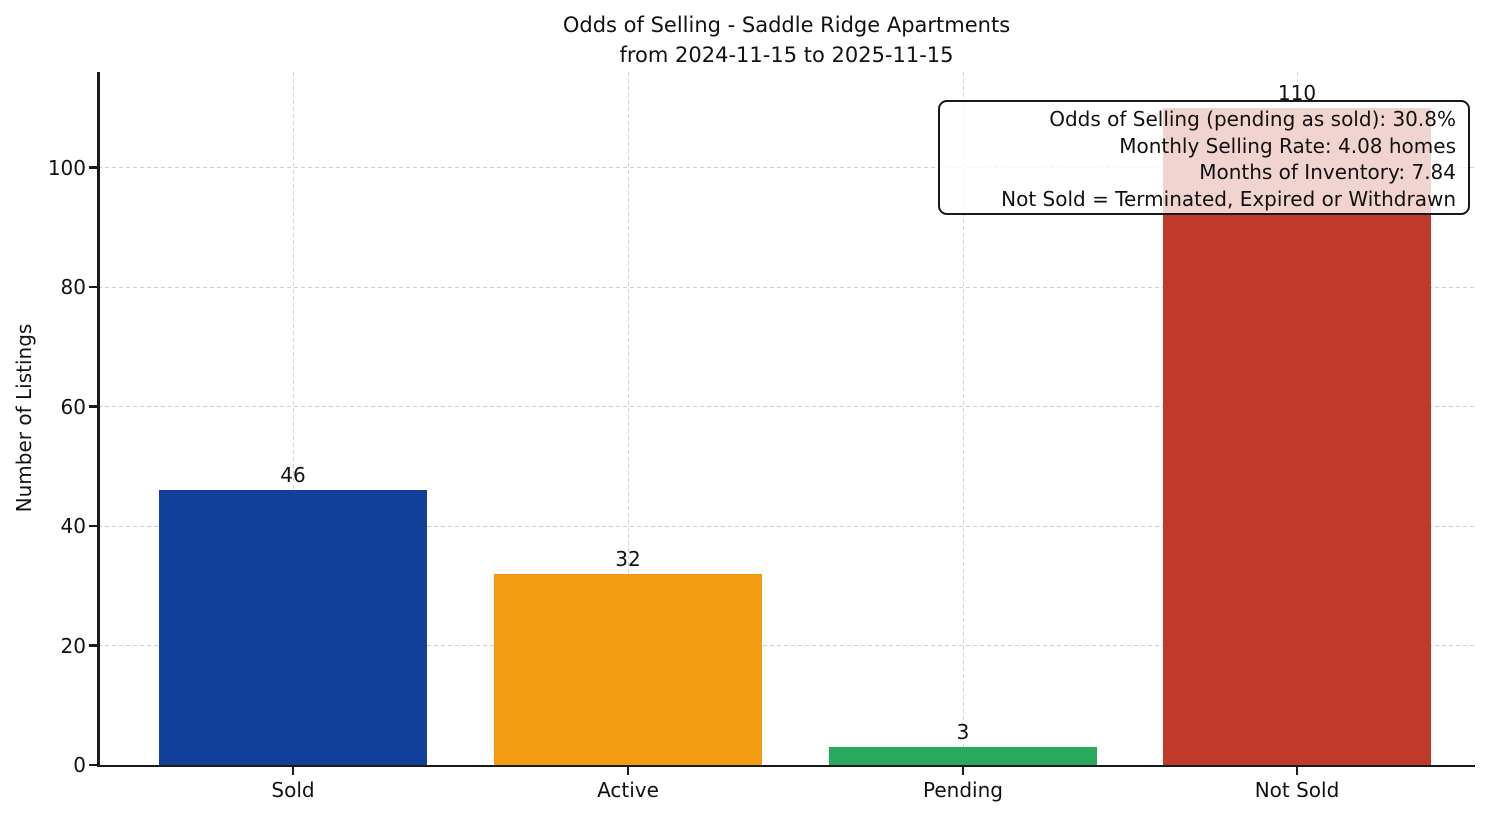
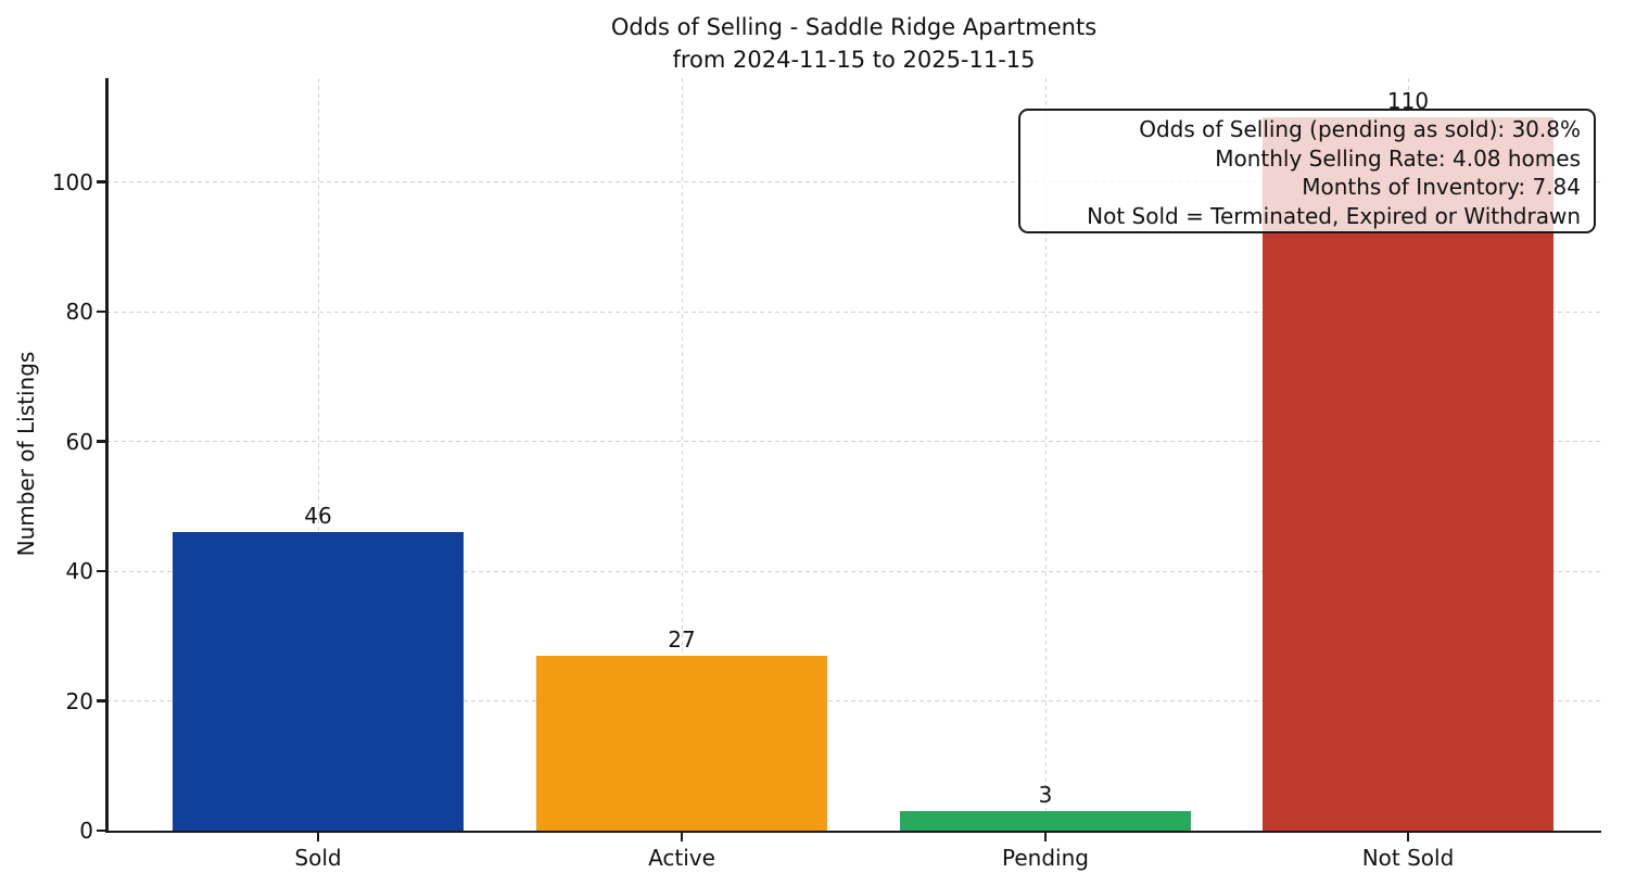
Active: 32 -> 27
